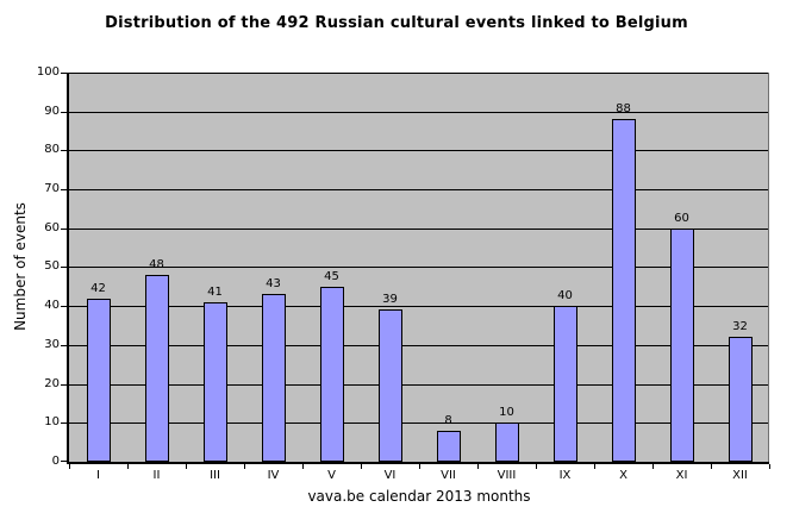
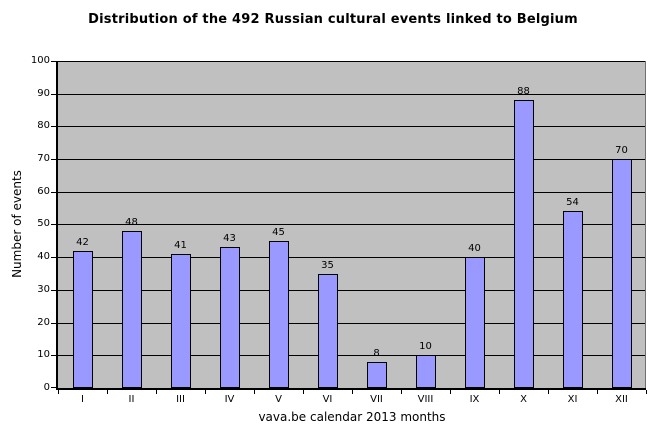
VI: 39 -> 35
XI: 60 -> 54
XII: 32 -> 70
